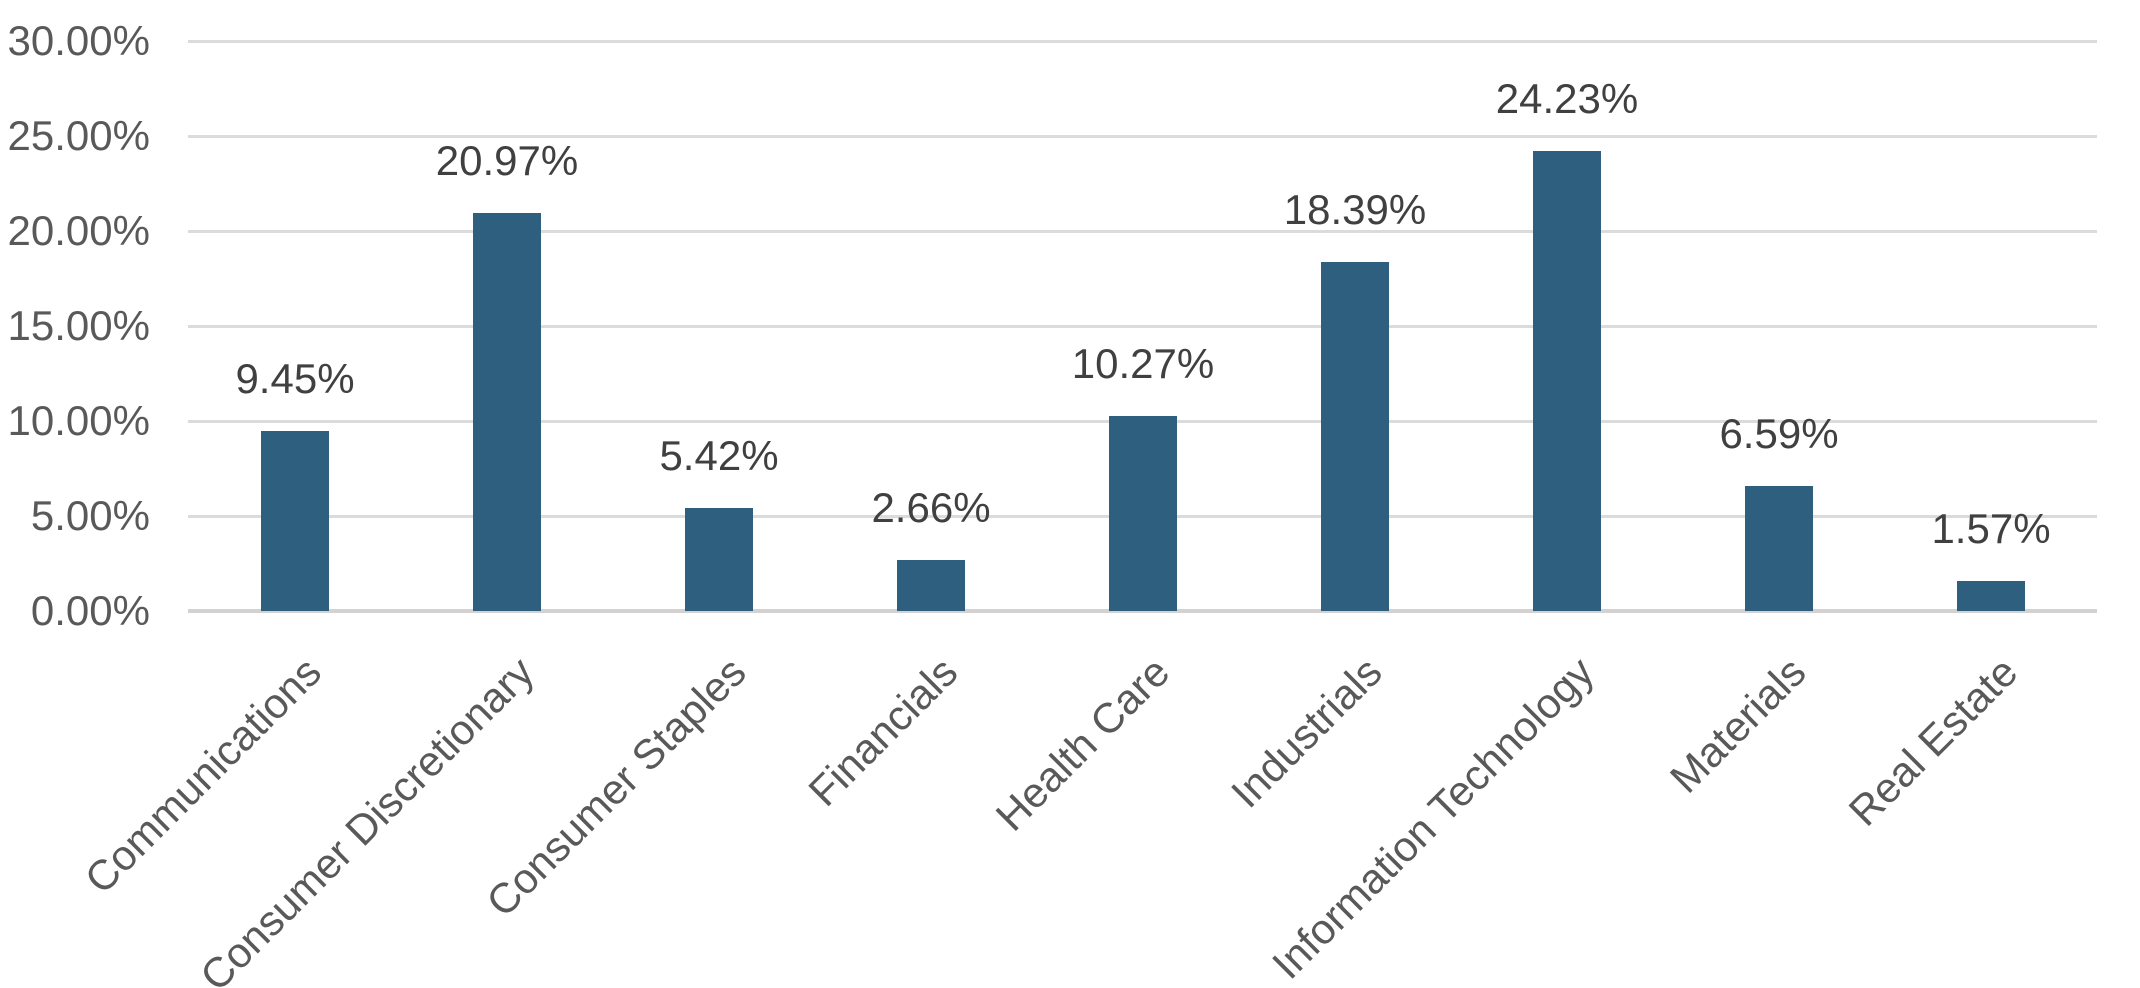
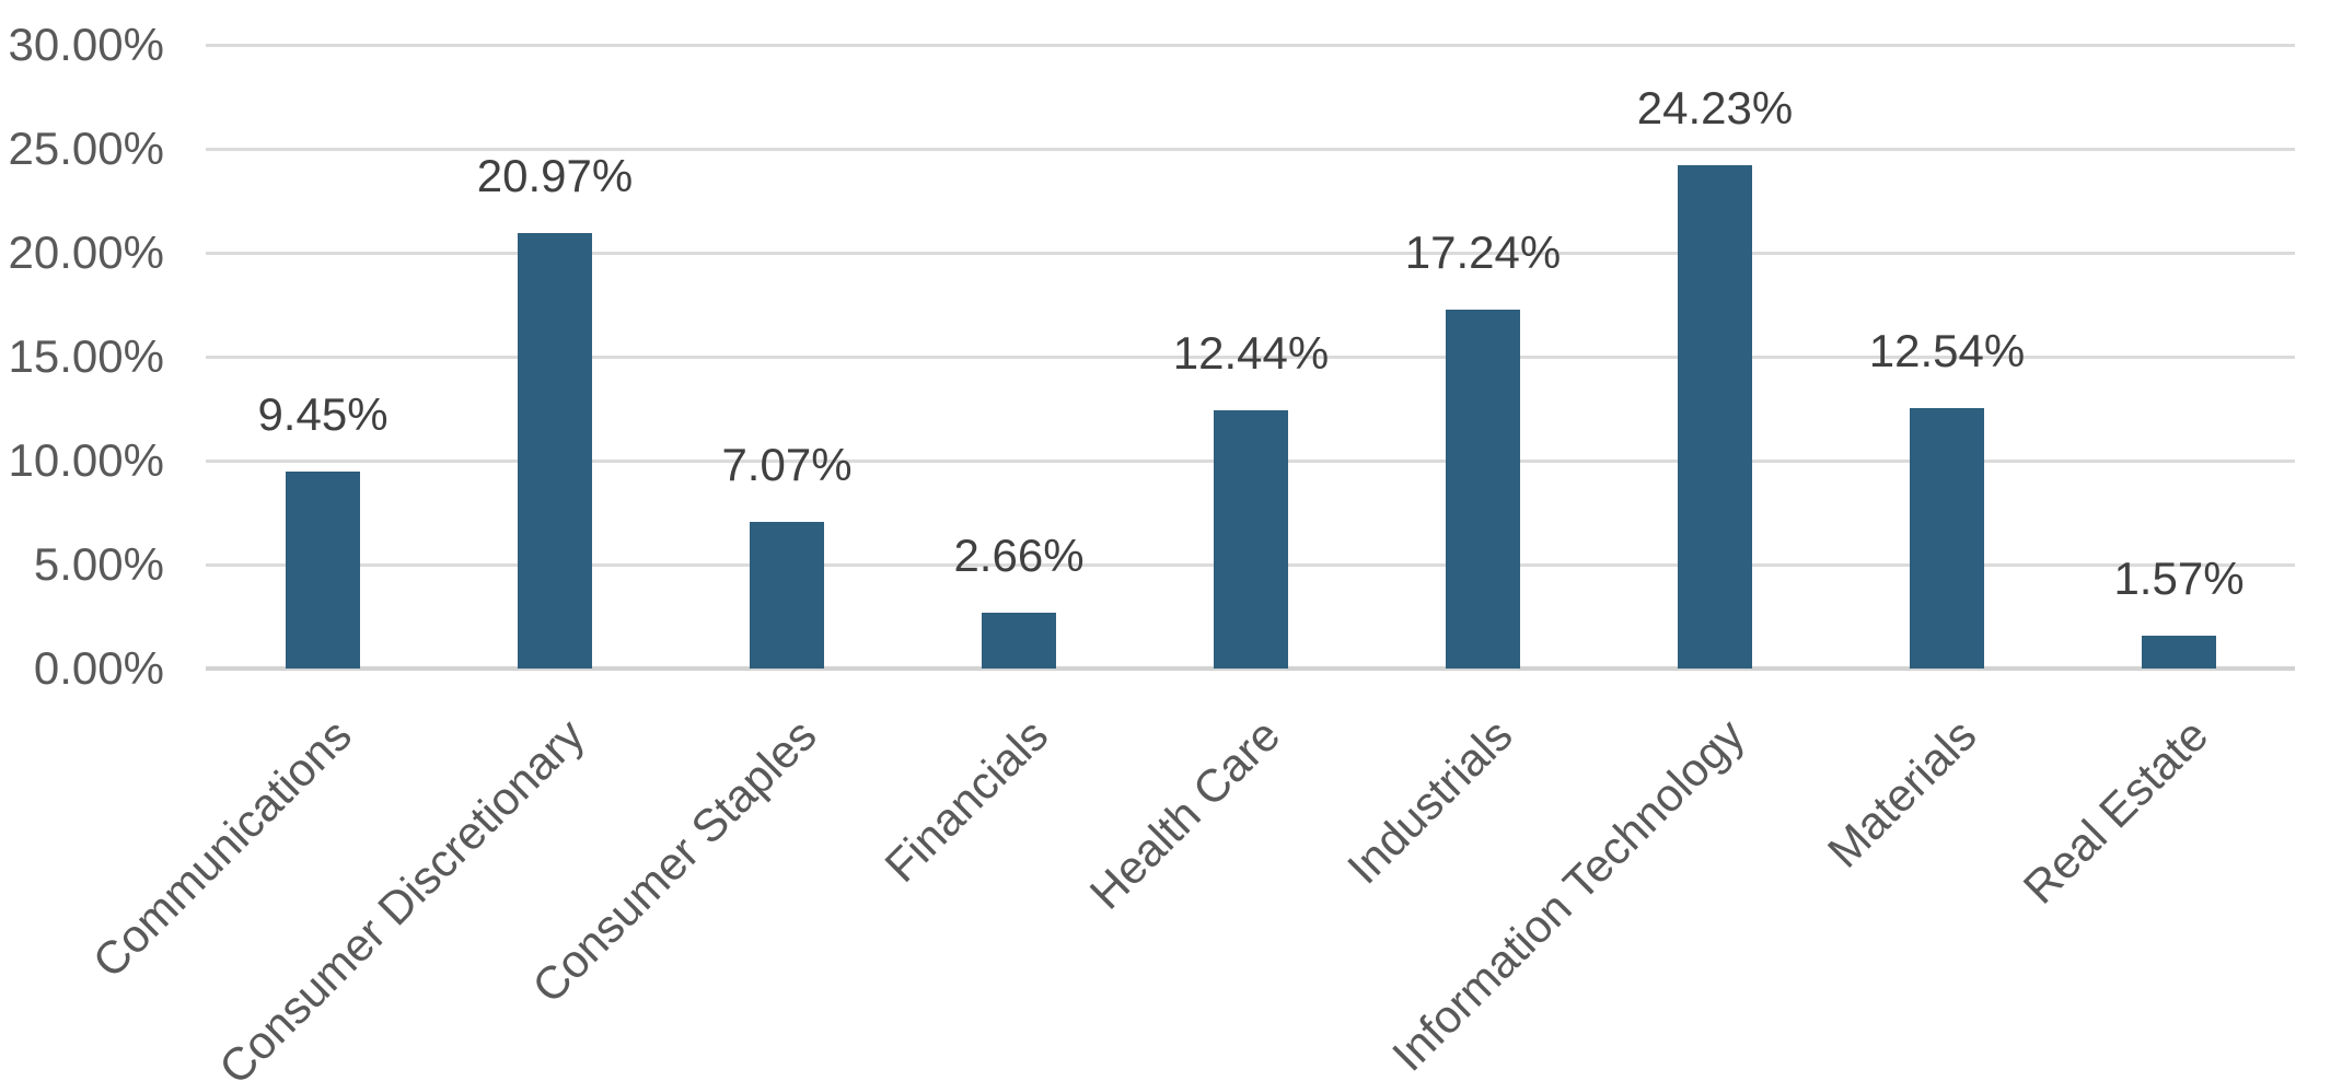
Consumer Staples: 5.42% -> 7.07%
Health Care: 10.27% -> 12.44%
Industrials: 18.39% -> 17.24%
Materials: 6.59% -> 12.54%
